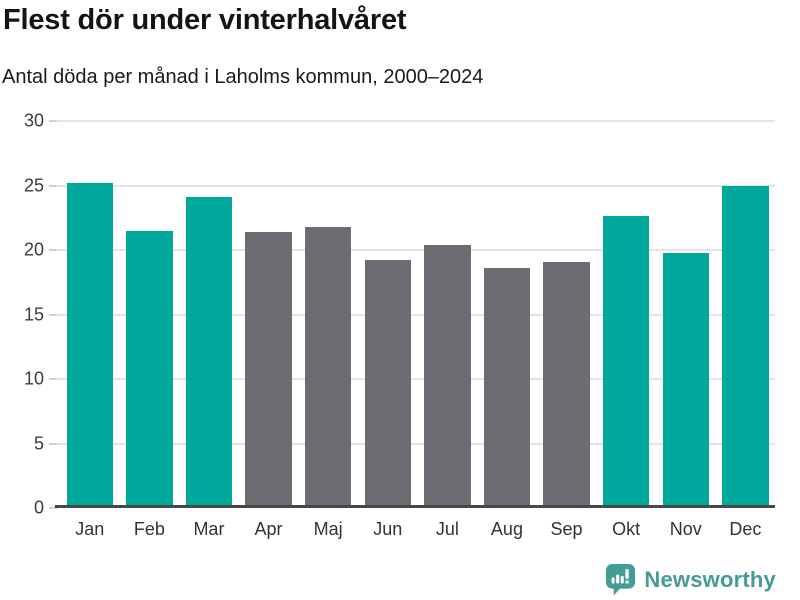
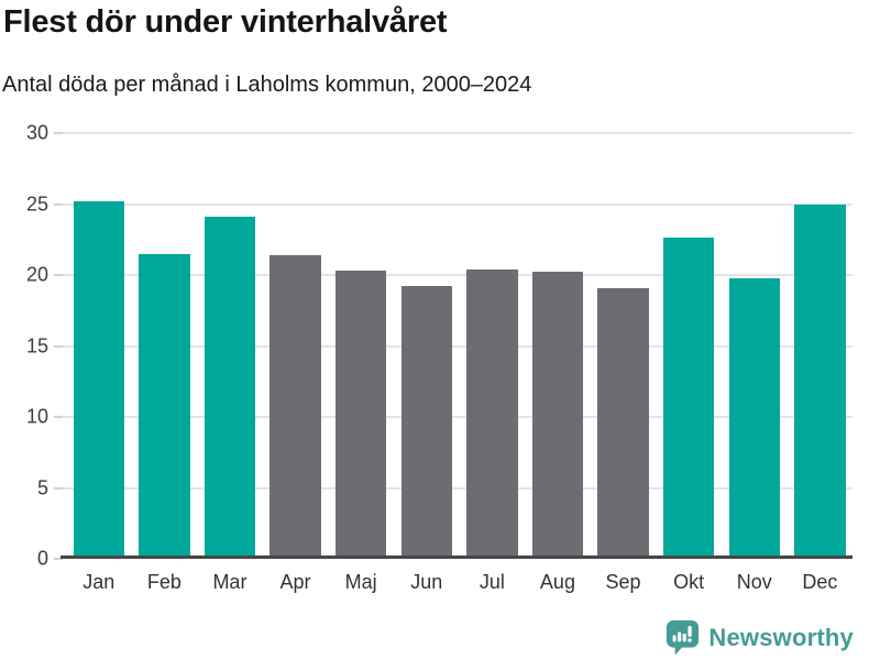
Maj: 21.8 -> 20.3
Aug: 18.6 -> 20.2
